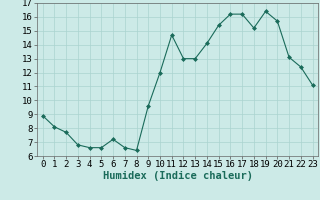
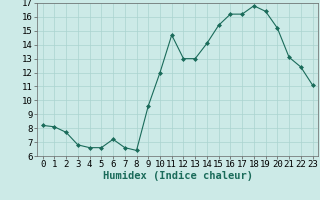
0: 8.9 -> 8.2
18: 15.2 -> 16.8
20: 15.7 -> 15.2
